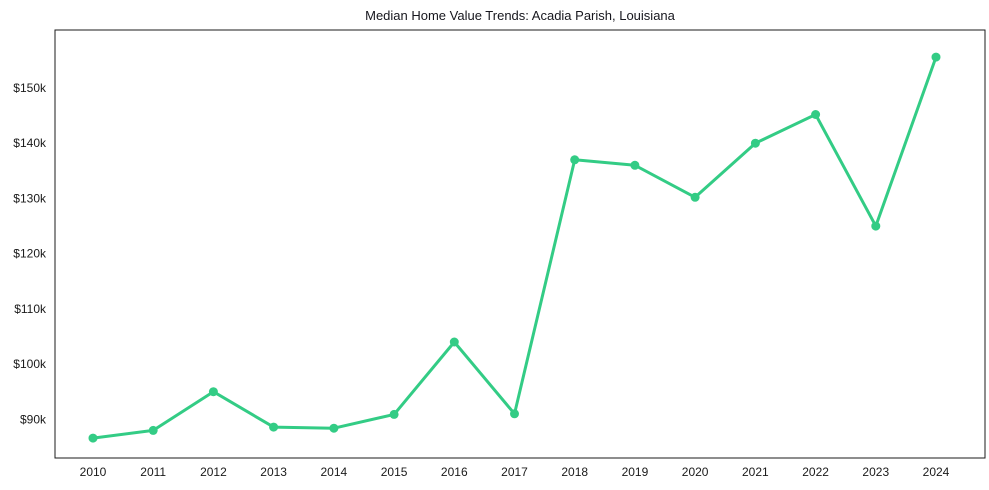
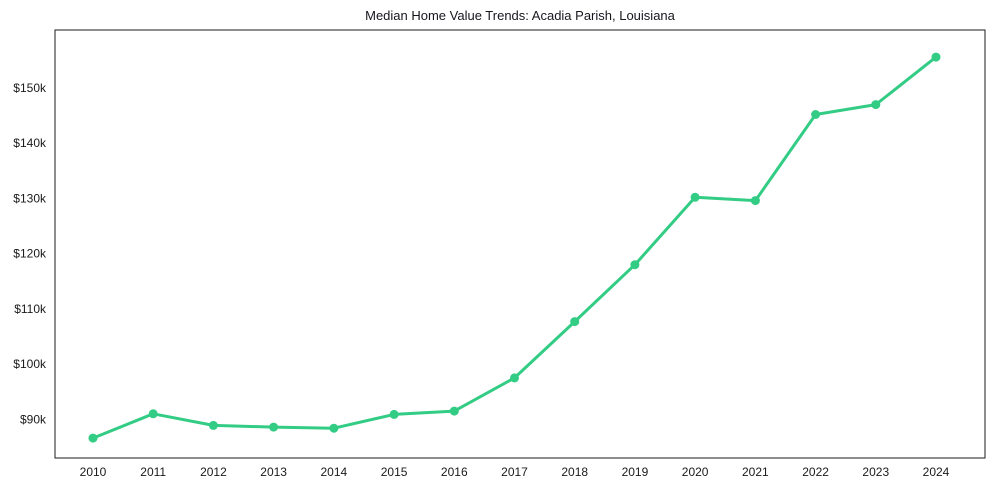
2011: $88k -> $91k
2012: $95k -> $89k
2016: $104k -> $92k
2017: $91k -> $98k
2018: $137k -> $108k
2019: $136k -> $118k
2021: $140k -> $130k
2023: $125k -> $147k
